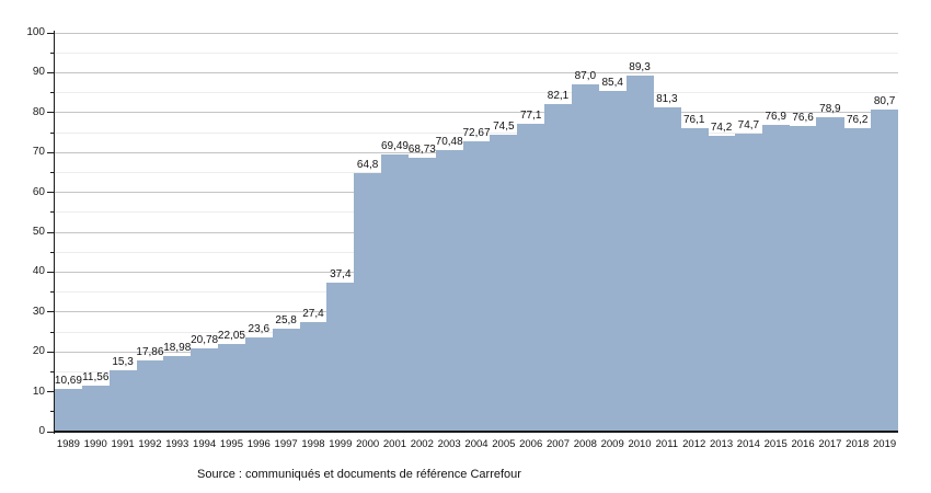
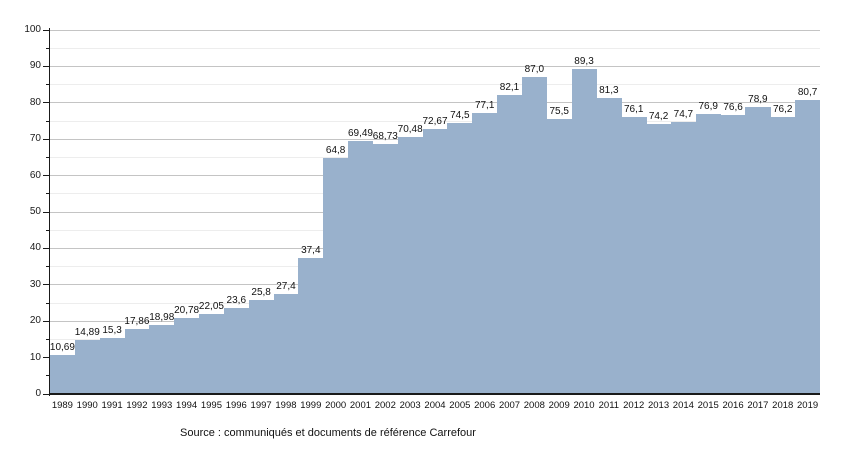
1990: 11,56 -> 14,89
2009: 85,4 -> 75,5
